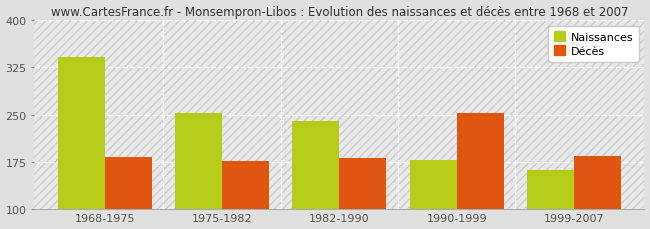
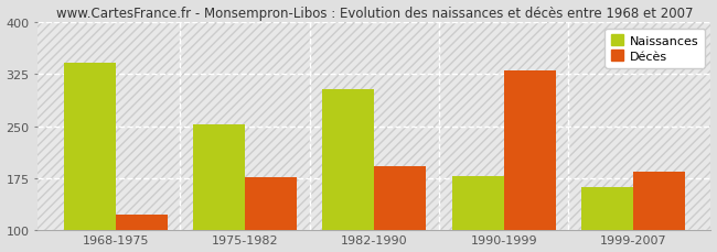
Décès/1968-1975: 183 -> 122
Naissances/1982-1990: 240 -> 304
Décès/1982-1990: 181 -> 192
Décès/1990-1999: 252 -> 330
